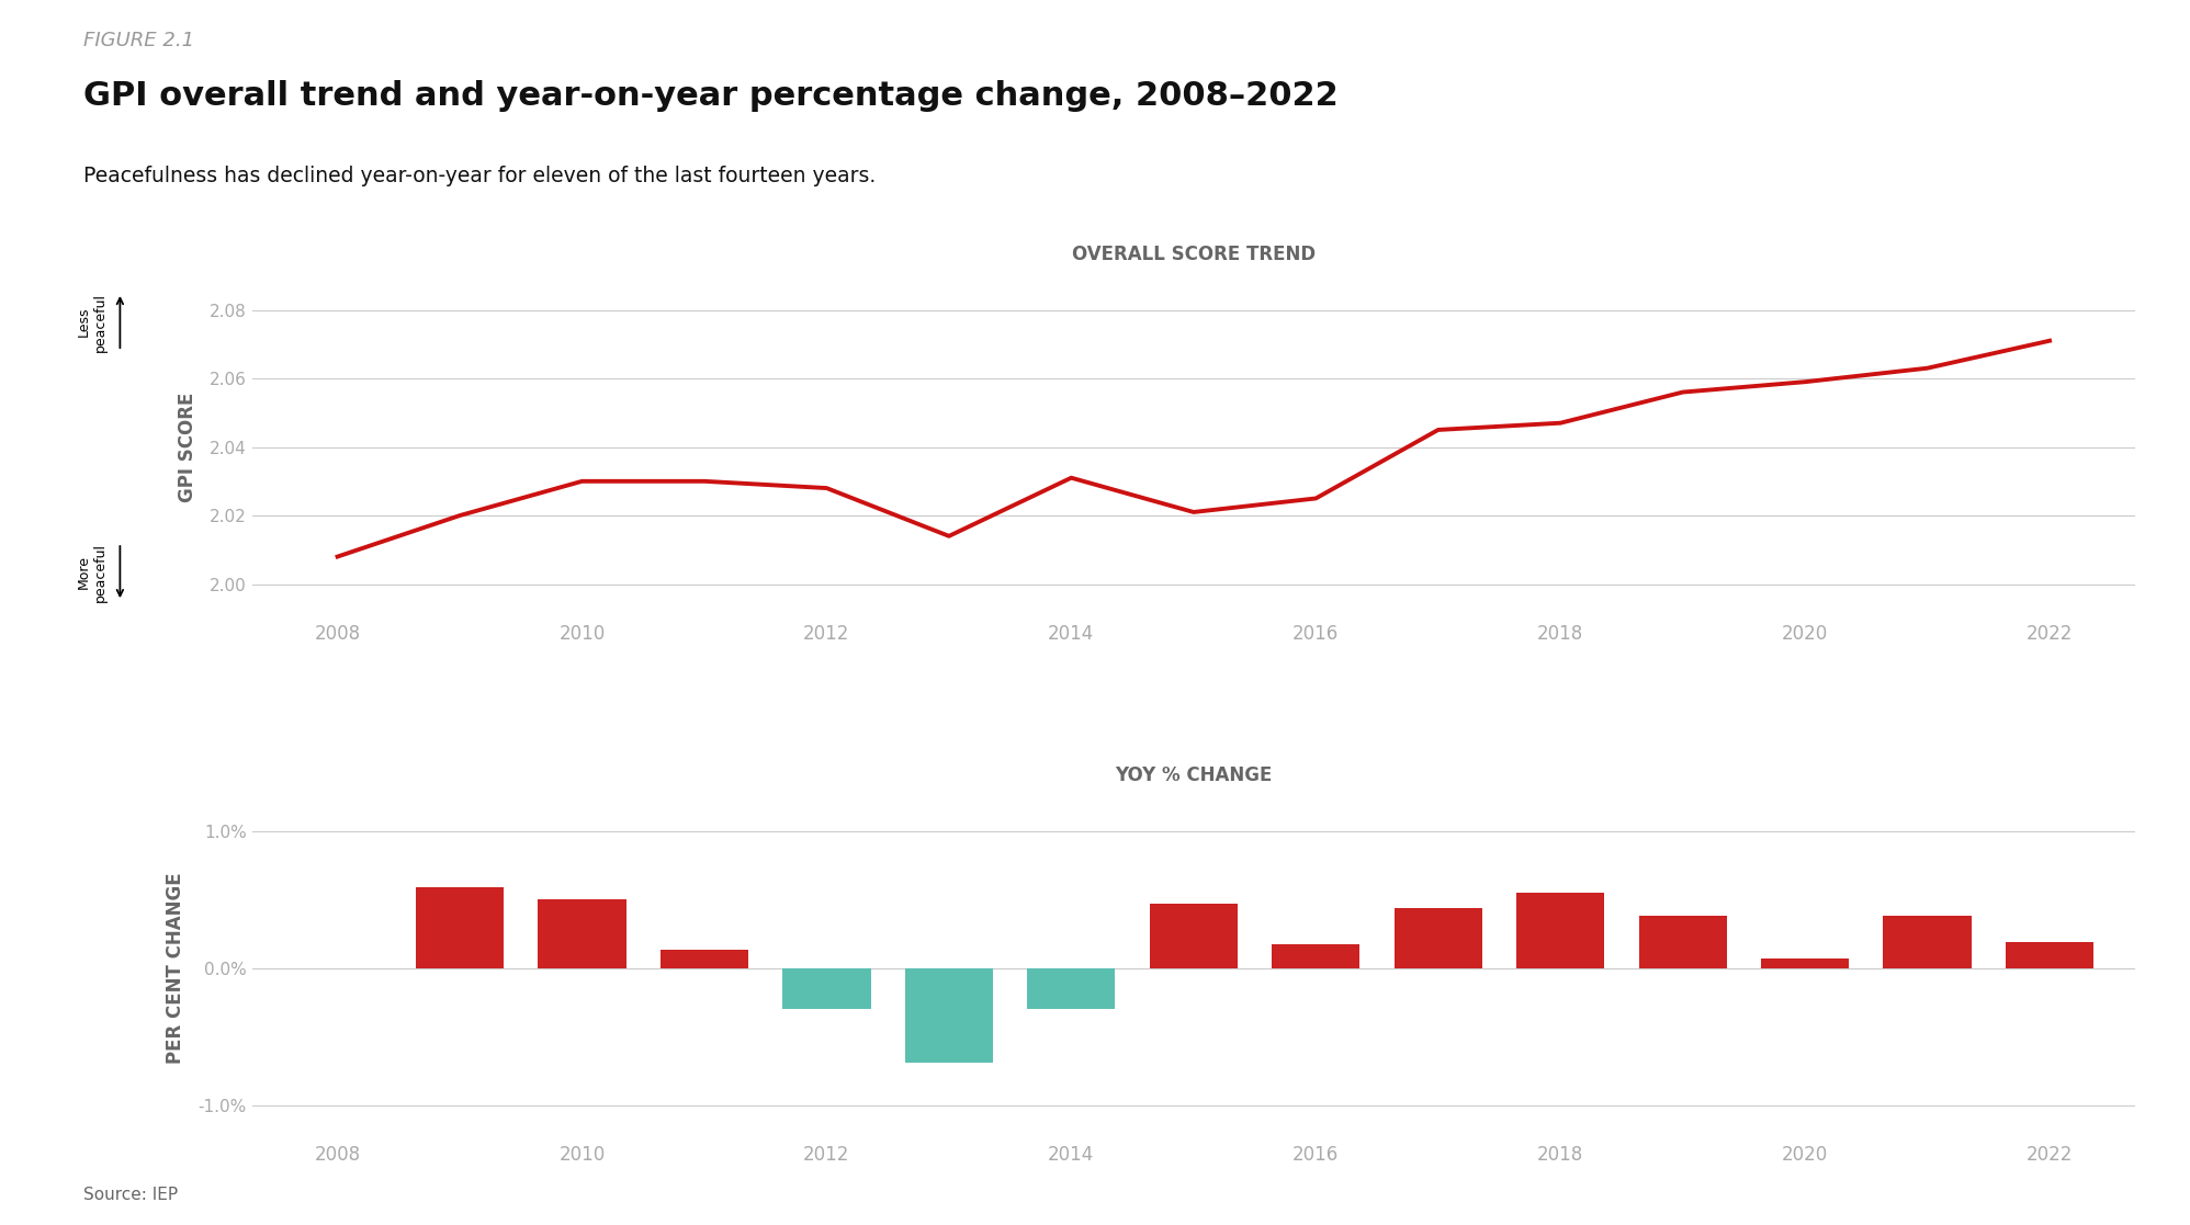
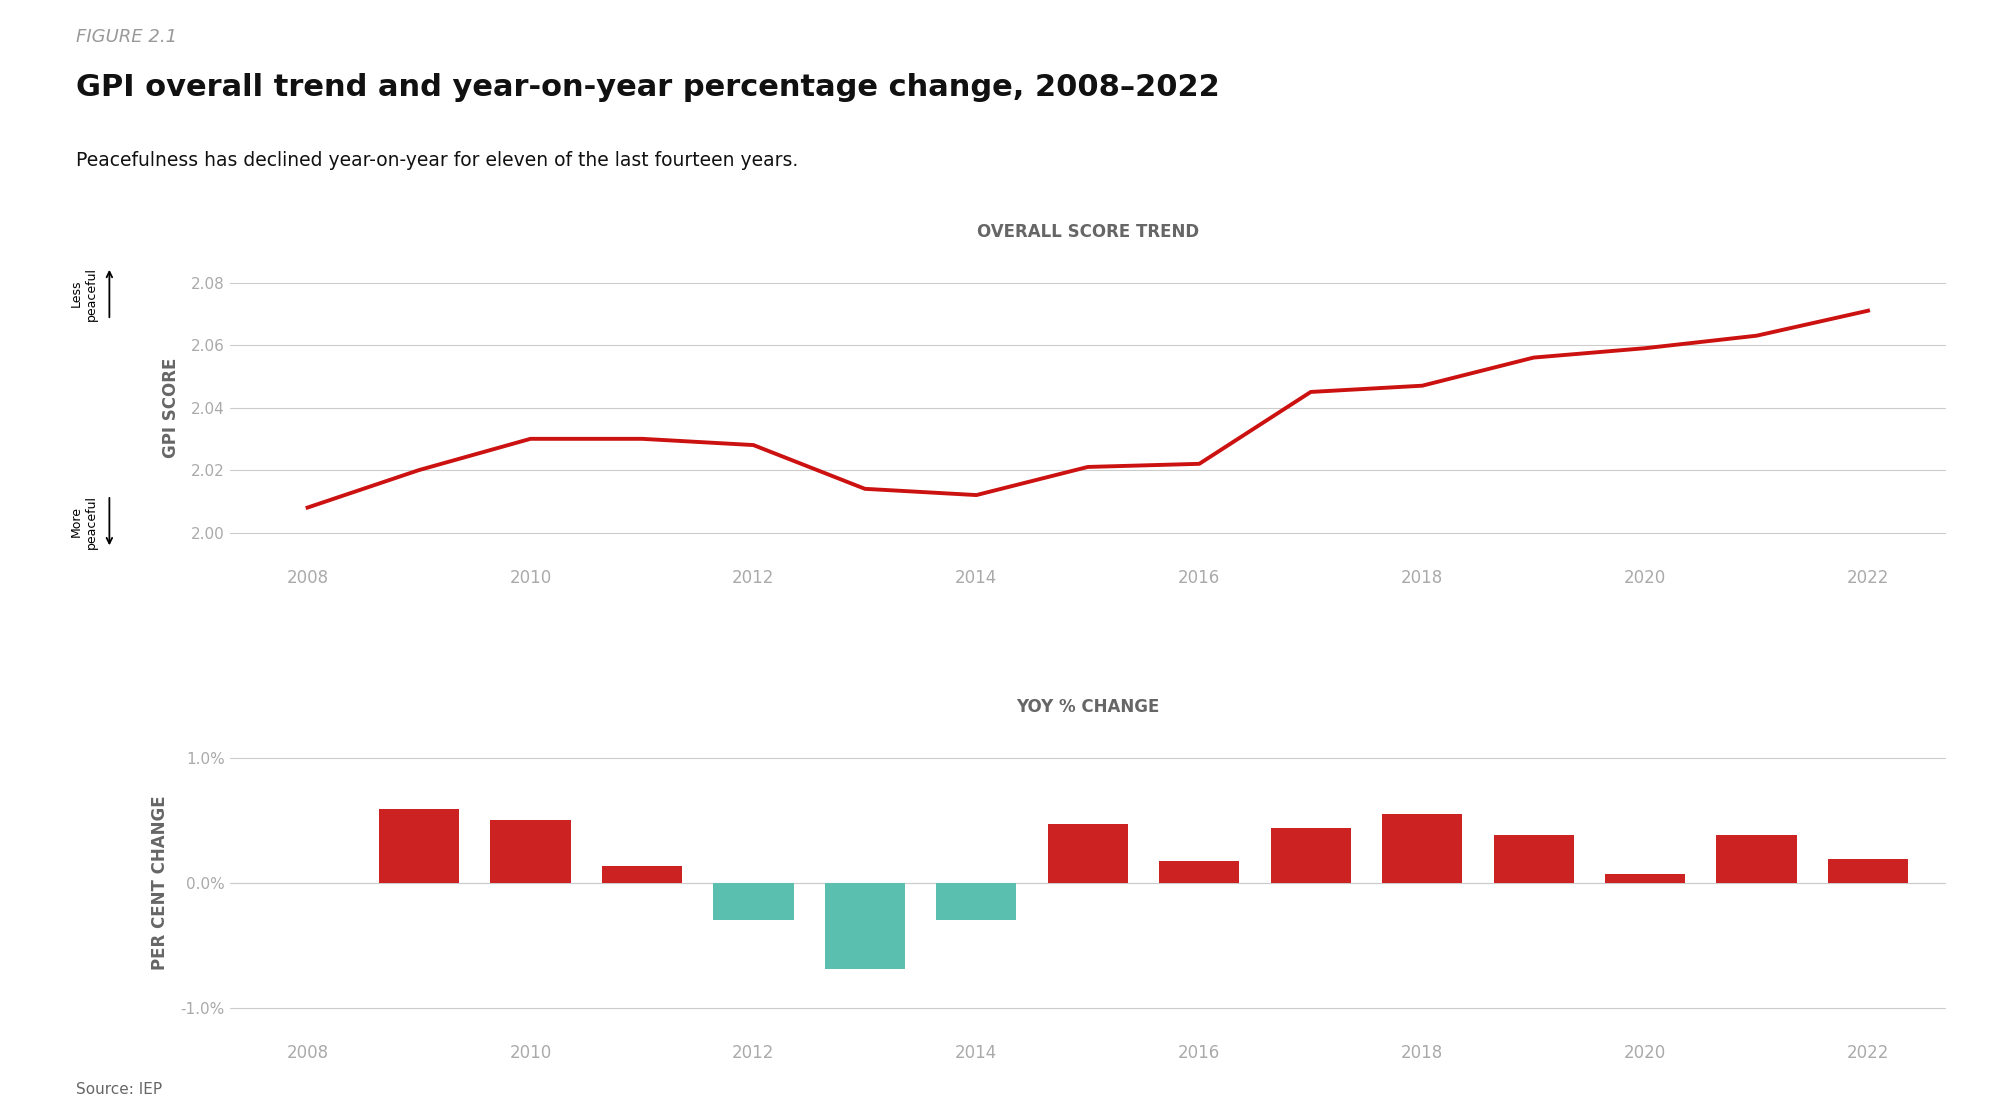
OVERALL SCORE TREND/2014: 2.031 -> 2.012
OVERALL SCORE TREND/2016: 2.025 -> 2.022
